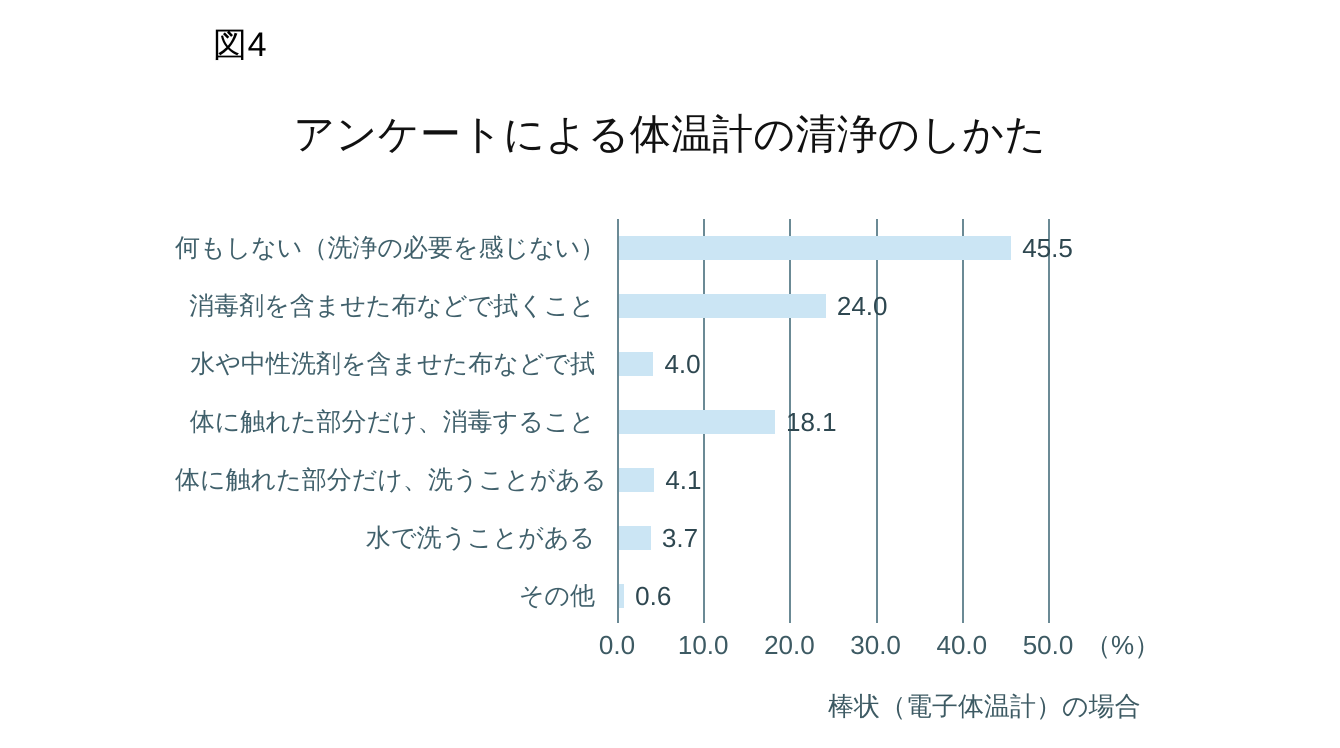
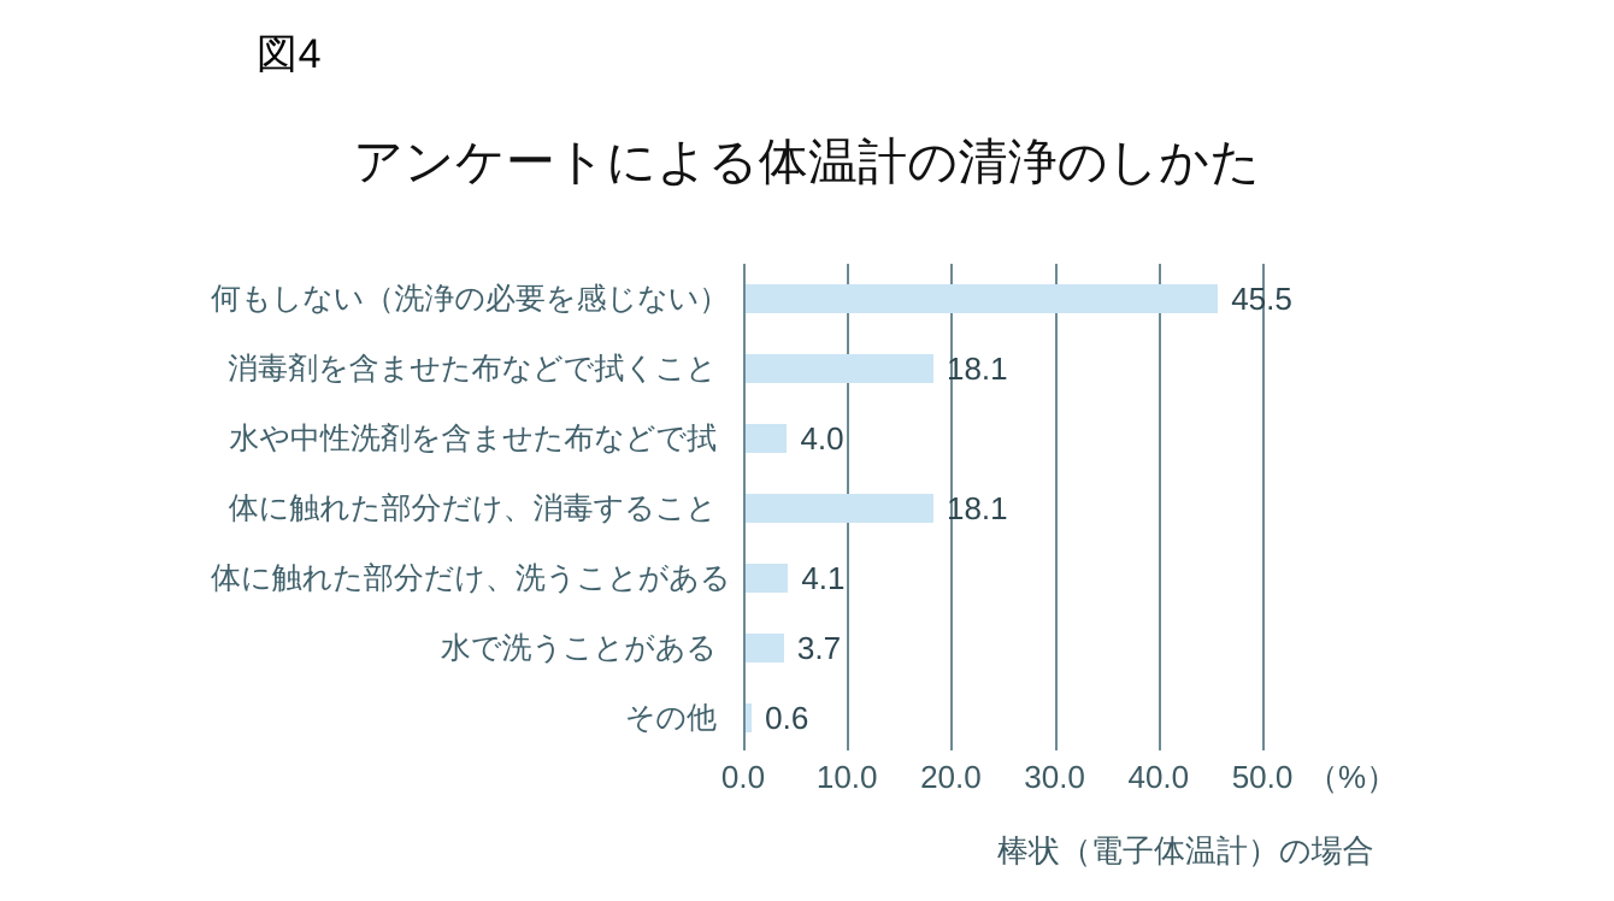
消毒剤を含ませた布などで拭くこと: 24.0 -> 18.1
